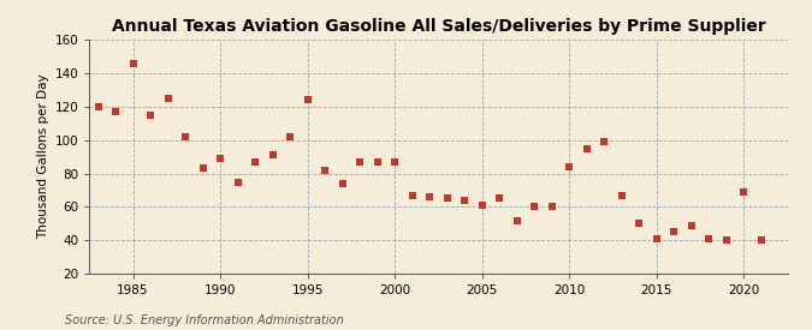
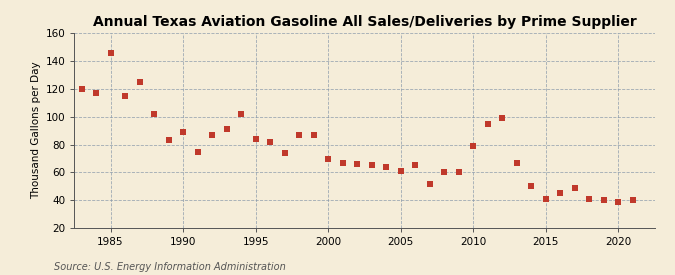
1995: 124 -> 84
2000: 87 -> 70
2010: 84 -> 79
2020: 69 -> 39
